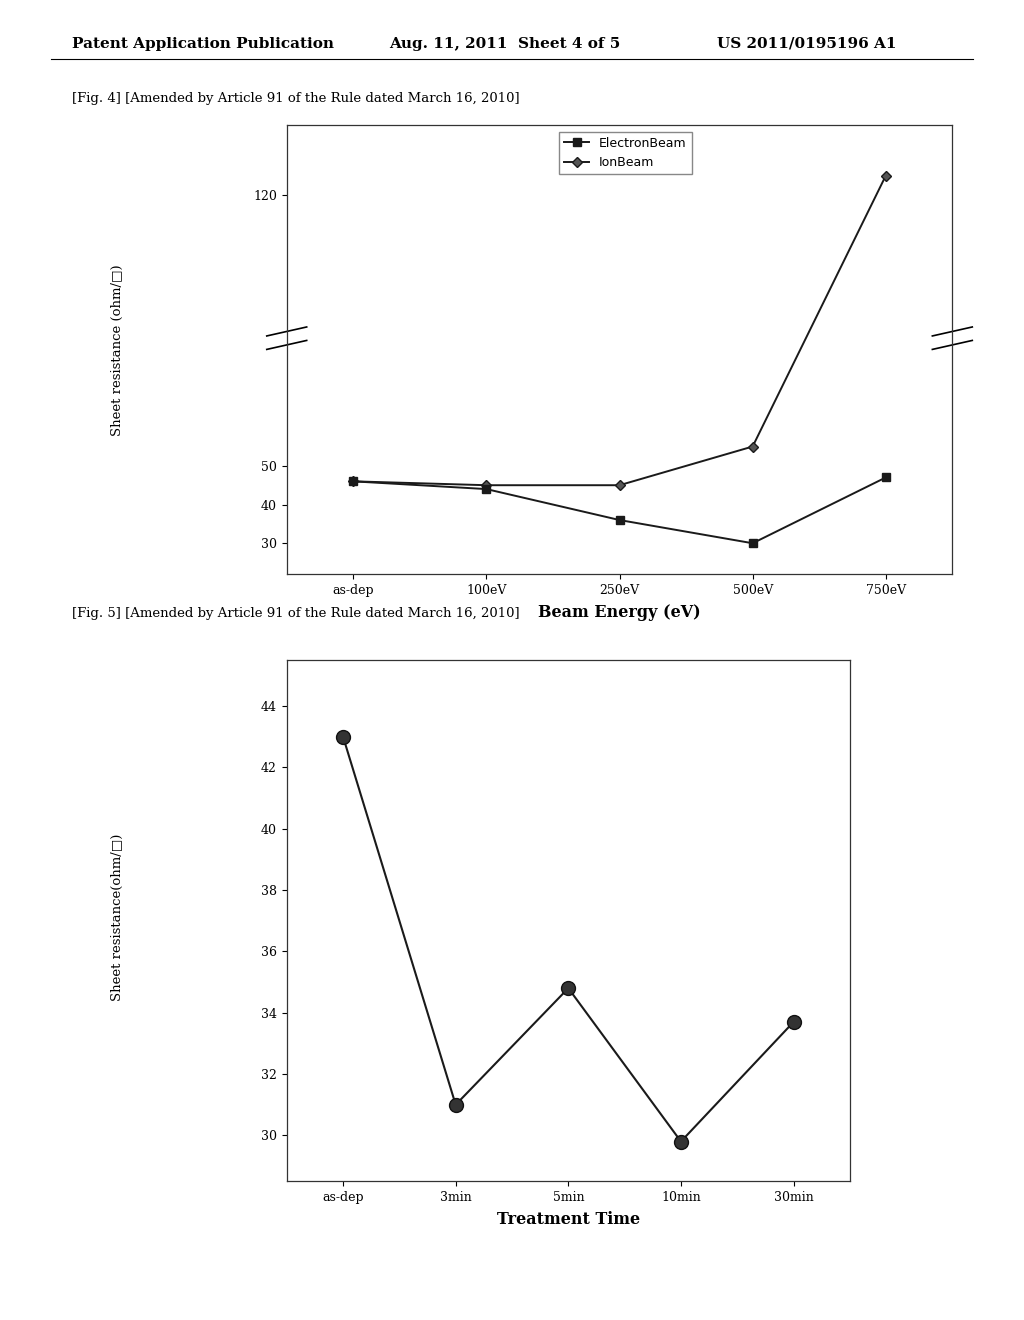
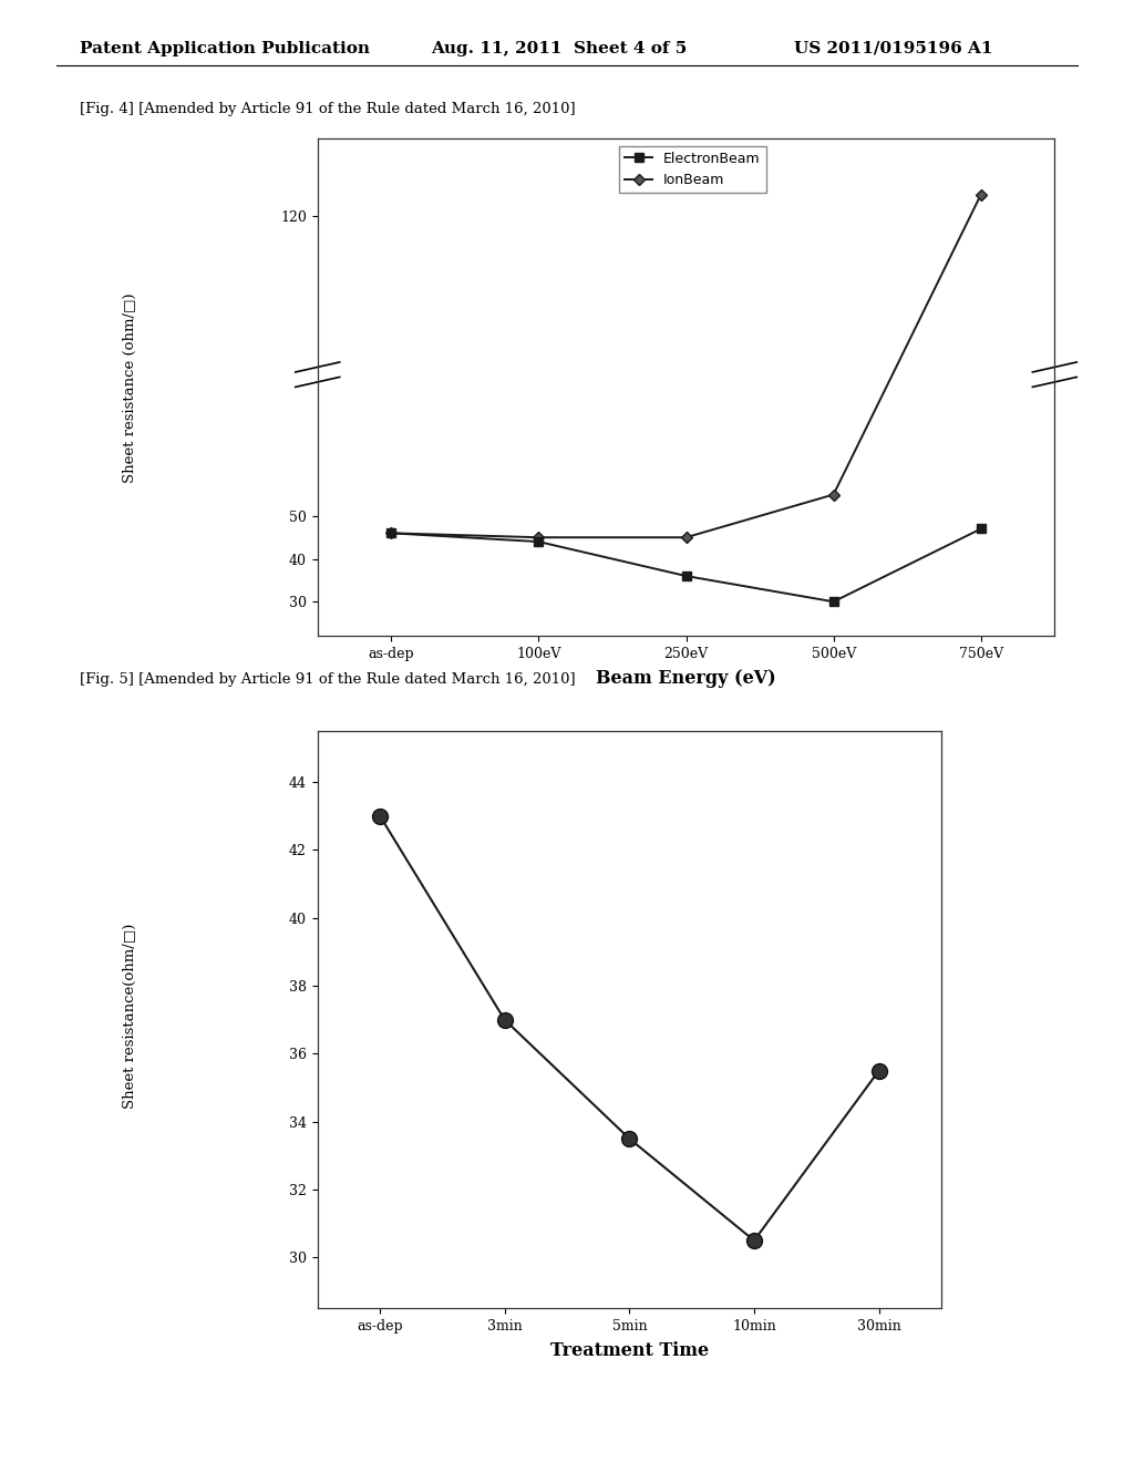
3min: 31.0 -> 37.0
5min: 34.8 -> 33.5
10min: 29.8 -> 30.5
30min: 33.7 -> 35.5
